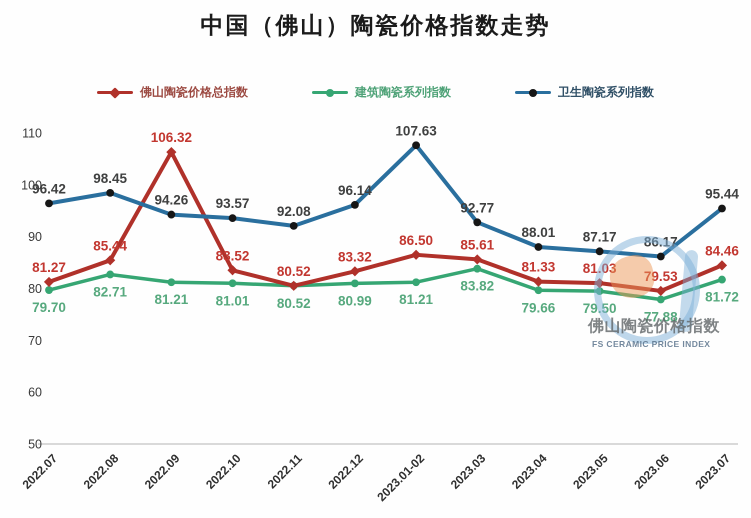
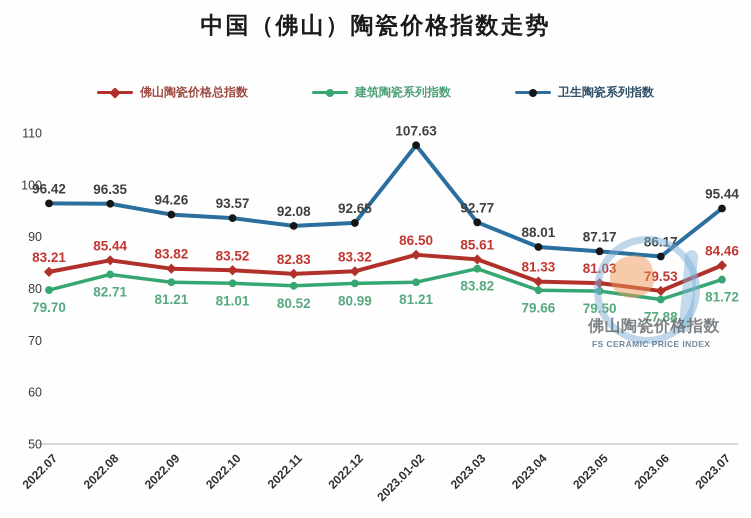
佛山陶瓷价格总指数/2022.07: 81.27 -> 83.21
卫生陶瓷系列指数/2022.08: 98.45 -> 96.35
佛山陶瓷价格总指数/2022.09: 106.32 -> 83.82
佛山陶瓷价格总指数/2022.11: 80.52 -> 82.83
卫生陶瓷系列指数/2022.12: 96.14 -> 92.65
